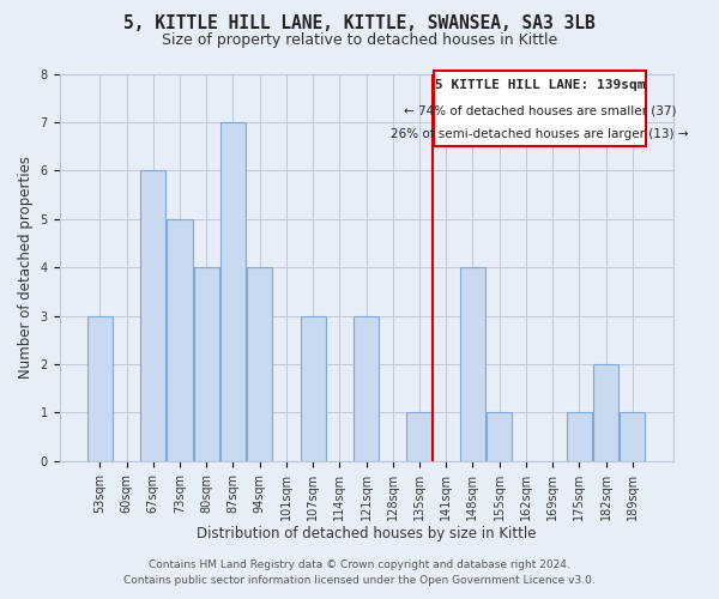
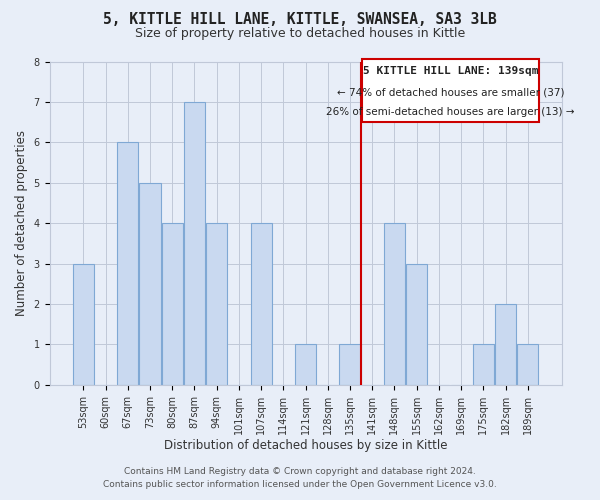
107sqm: 3 -> 4
121sqm: 3 -> 1
155sqm: 1 -> 3
